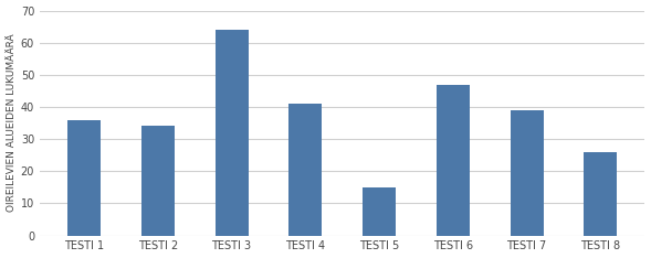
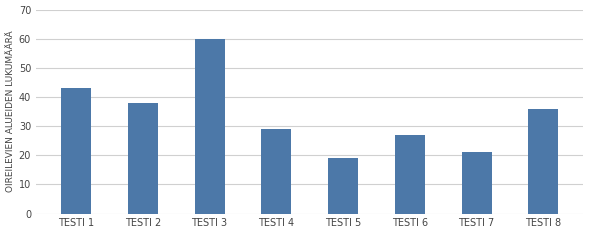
TESTI 1: 36 -> 43
TESTI 2: 34 -> 38
TESTI 3: 64 -> 60
TESTI 4: 41 -> 29
TESTI 5: 15 -> 19
TESTI 6: 47 -> 27
TESTI 7: 39 -> 21
TESTI 8: 26 -> 36
